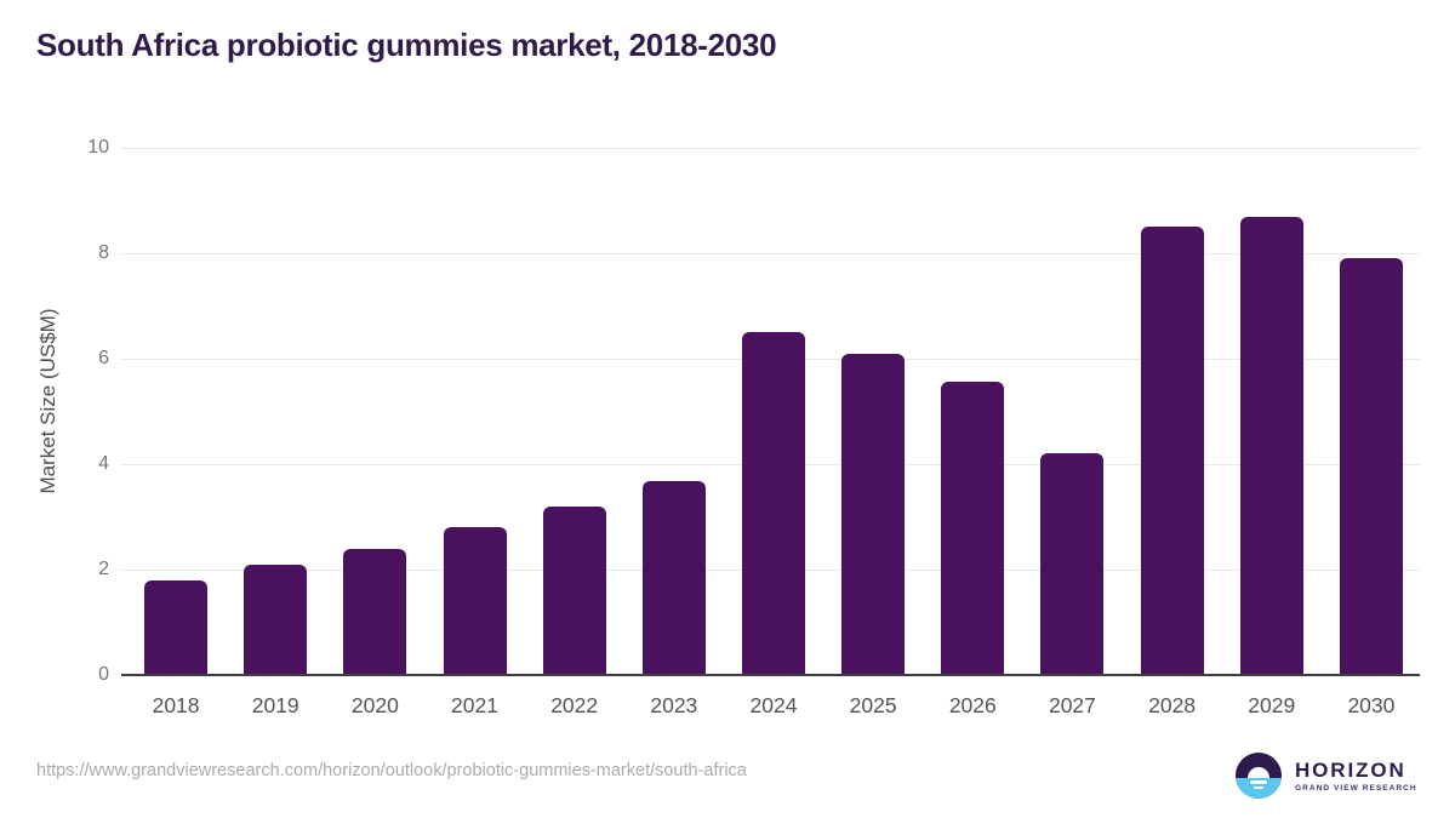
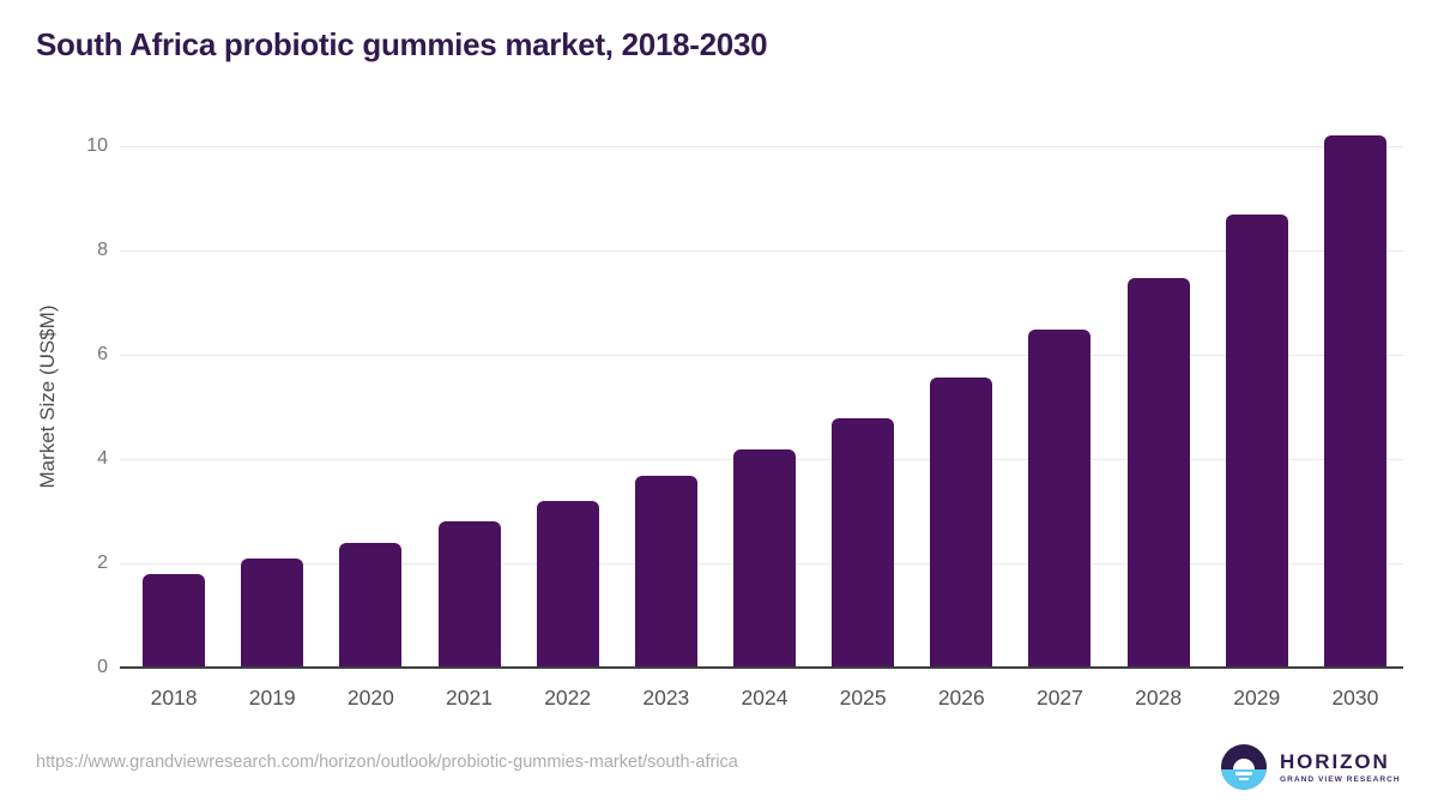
2024: 6.5 -> 4.2
2025: 6.1 -> 4.8
2027: 4.2 -> 6.5
2028: 8.5 -> 7.5
2030: 7.9 -> 10.2
